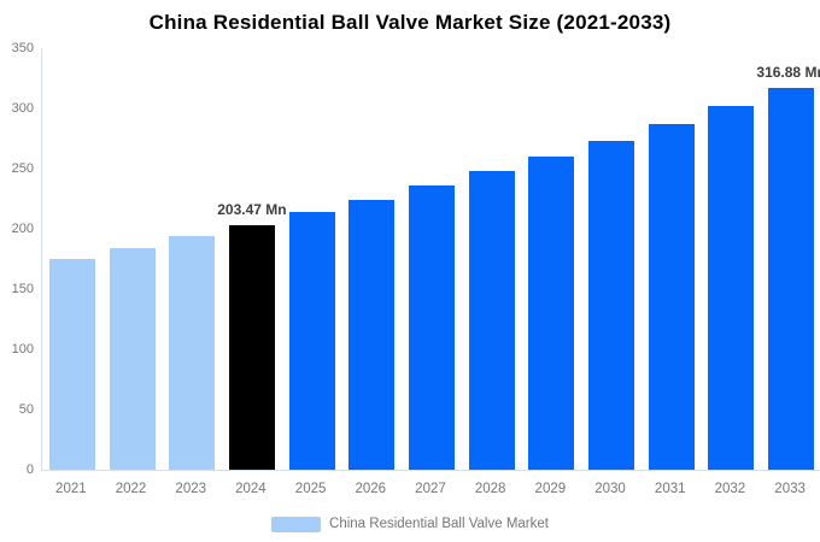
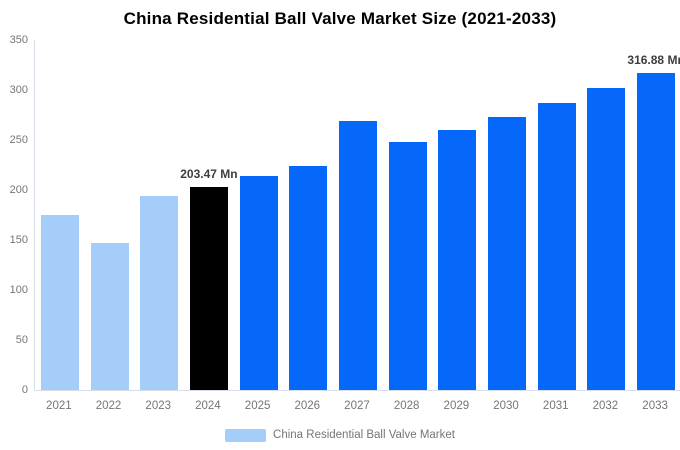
2022: 184 -> 147
2027: 236 -> 269
